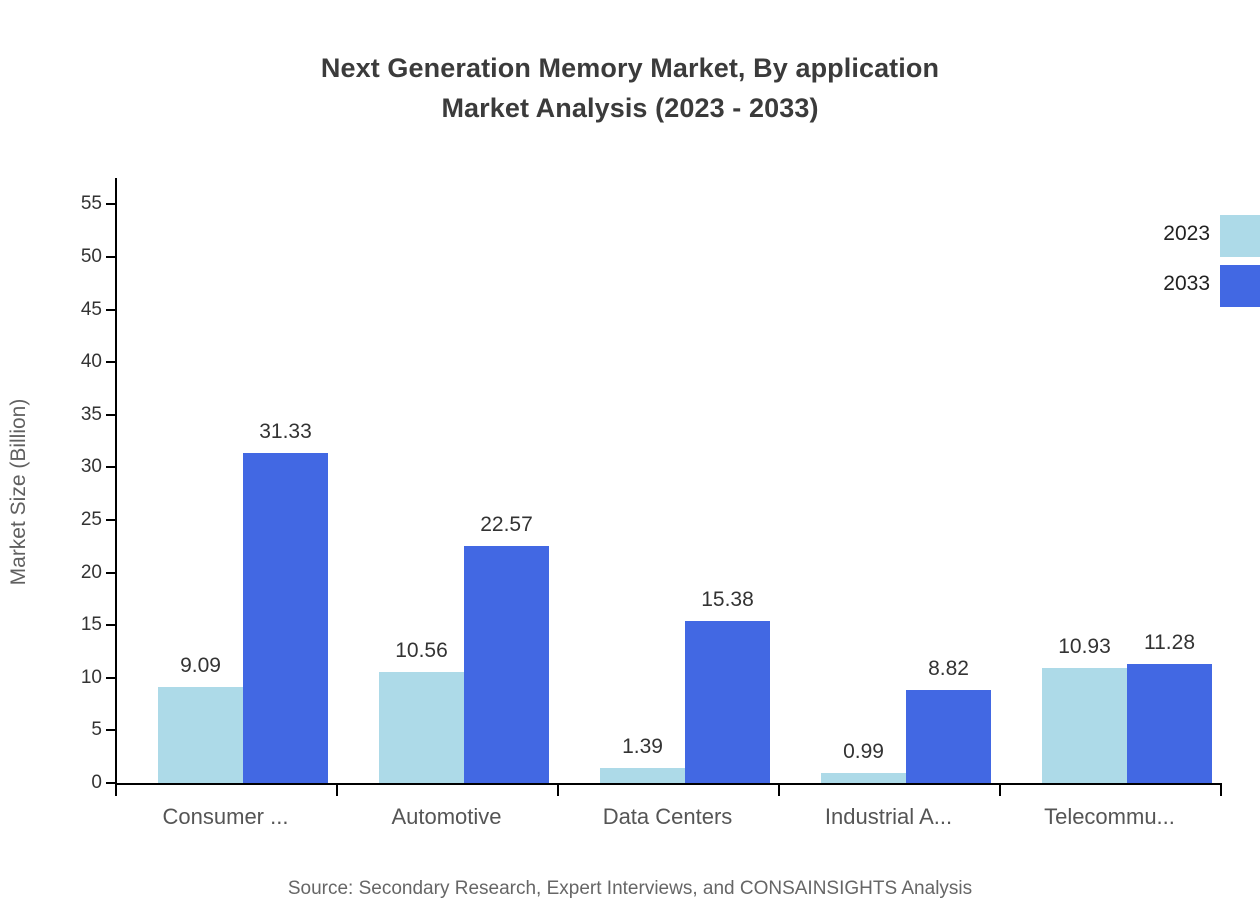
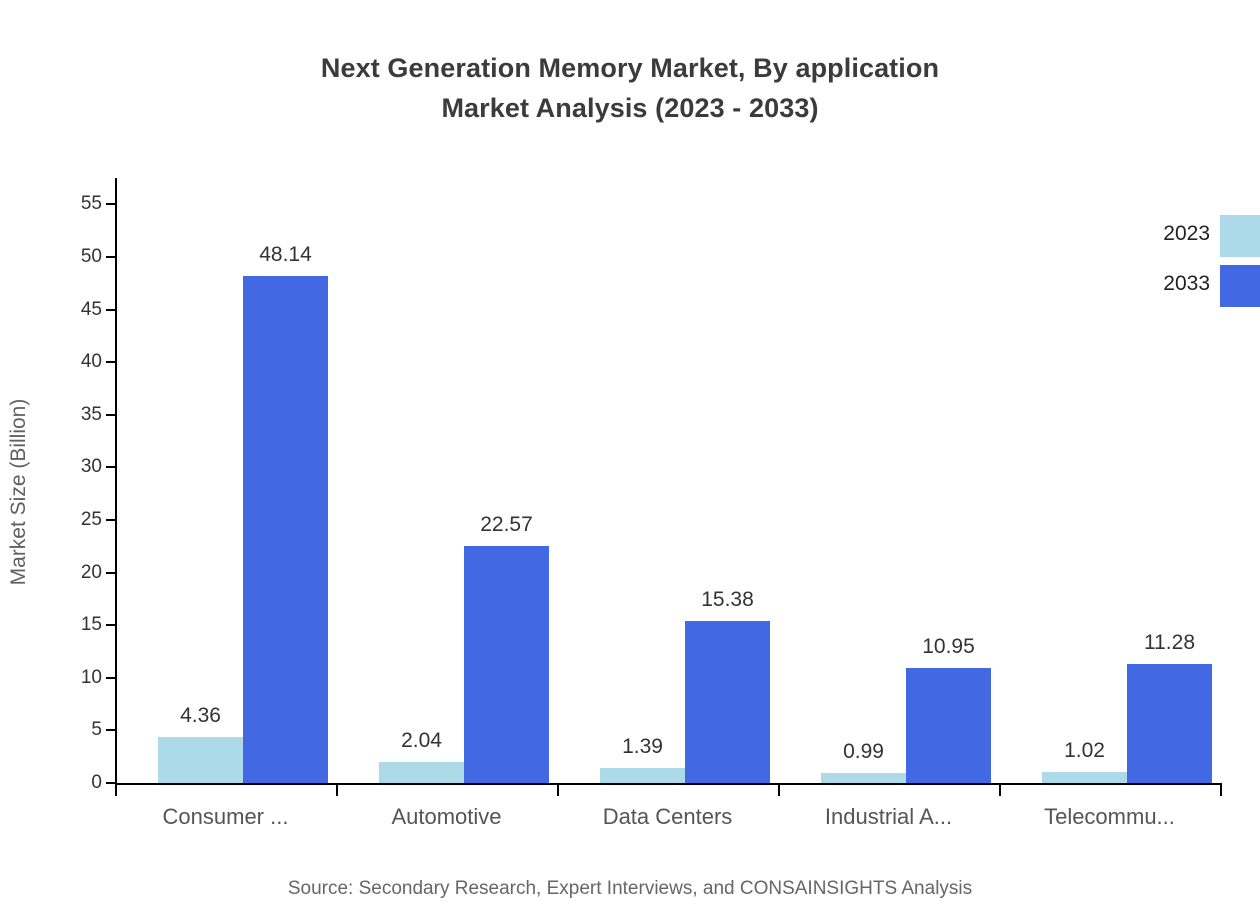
2023/Consumer ...: 9.09 -> 4.36
2033/Consumer ...: 31.33 -> 48.14
2023/Automotive: 10.56 -> 2.04
2033/Industrial A...: 8.82 -> 10.95
2023/Telecommu...: 10.93 -> 1.02
